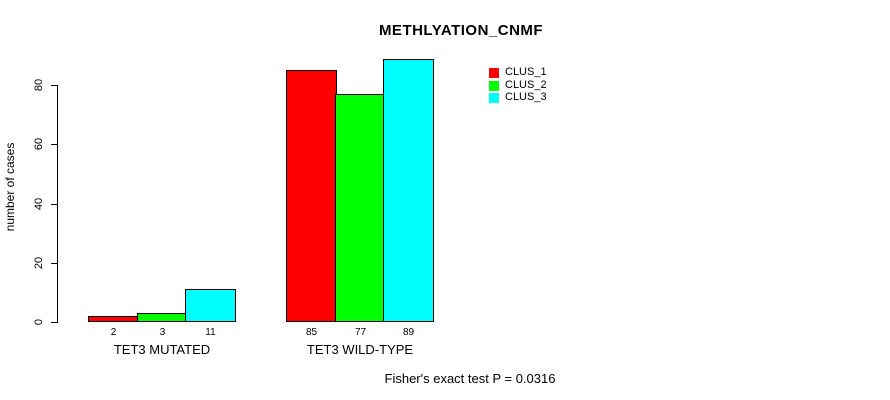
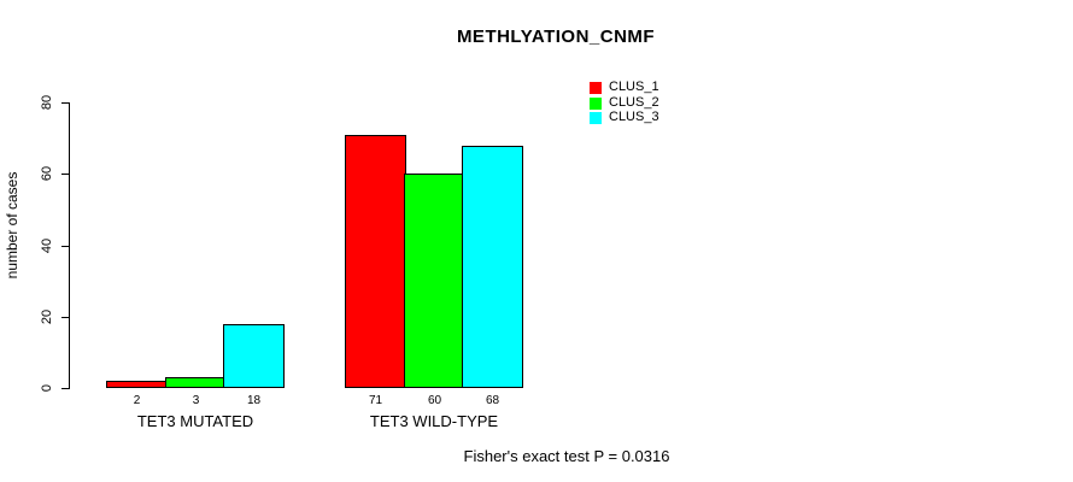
CLUS_3/TET3 MUTATED: 11 -> 18
CLUS_1/TET3 WILD-TYPE: 85 -> 71
CLUS_2/TET3 WILD-TYPE: 77 -> 60
CLUS_3/TET3 WILD-TYPE: 89 -> 68
